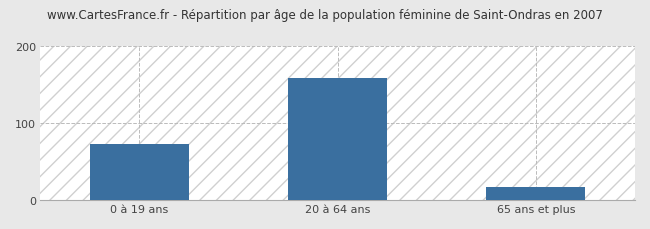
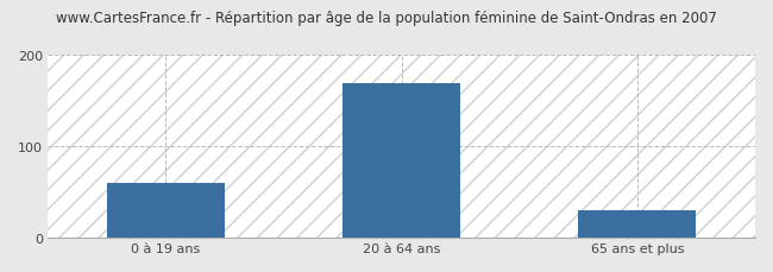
0 à 19 ans: 72 -> 60
20 à 64 ans: 158 -> 168
65 ans et plus: 16 -> 30
